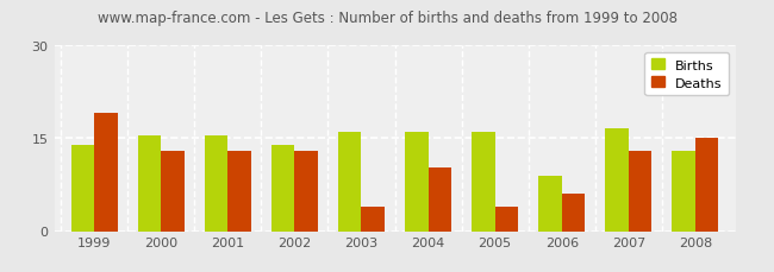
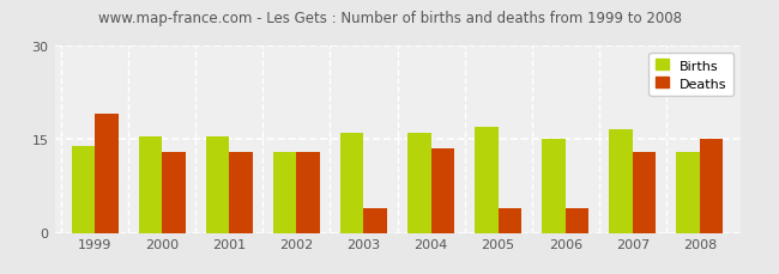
Births/2002: 14.0 -> 13.0
Deaths/2004: 10.2 -> 13.5
Births/2005: 16.0 -> 17.0
Births/2006: 9.0 -> 15.0
Deaths/2006: 6.0 -> 4.0
